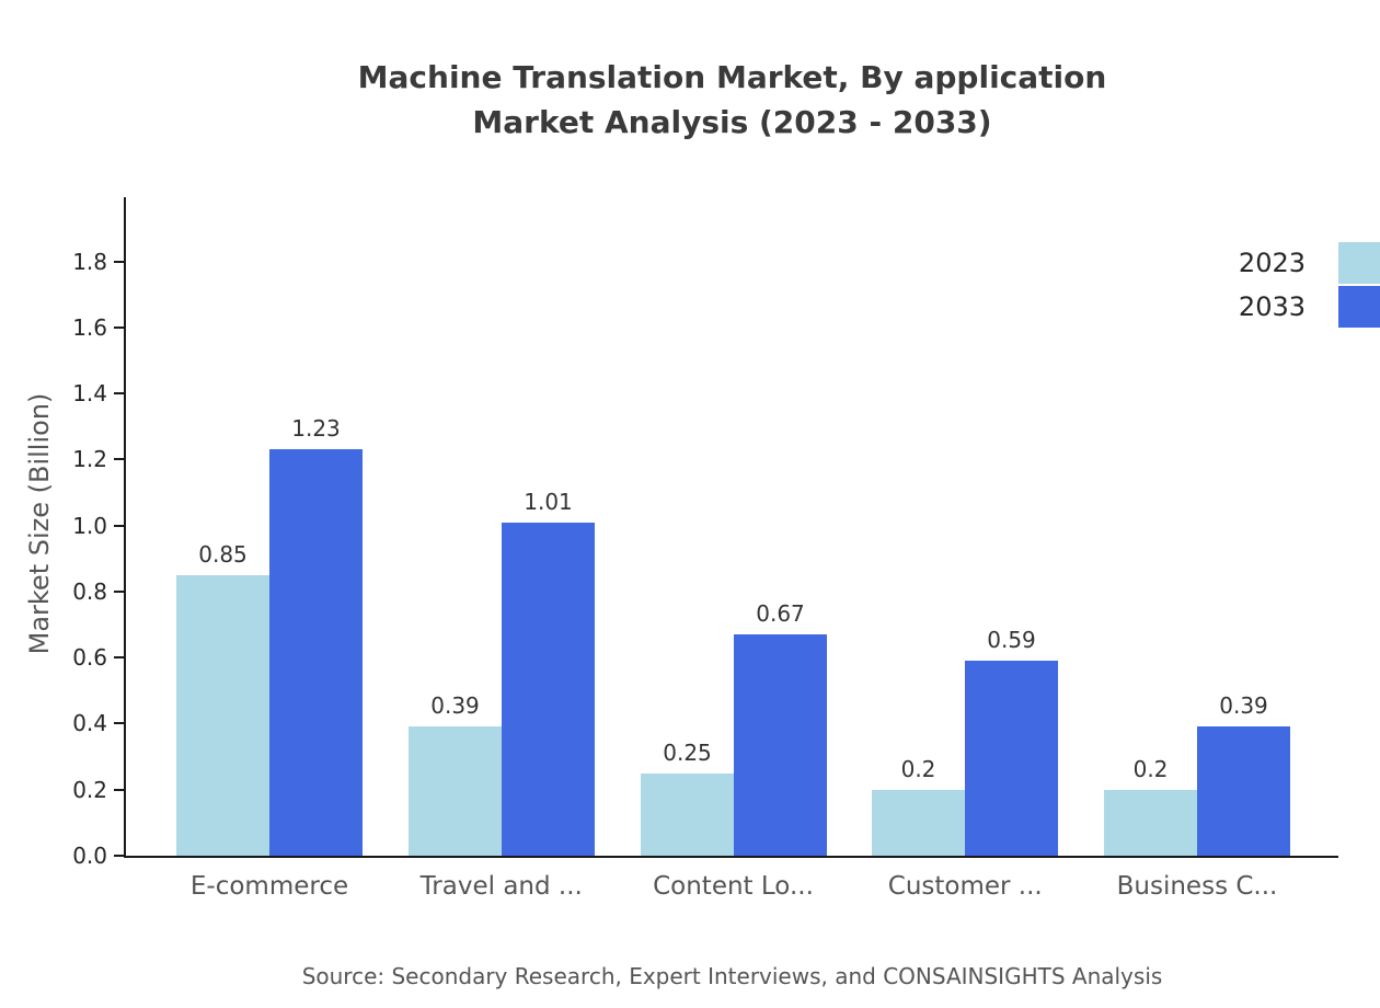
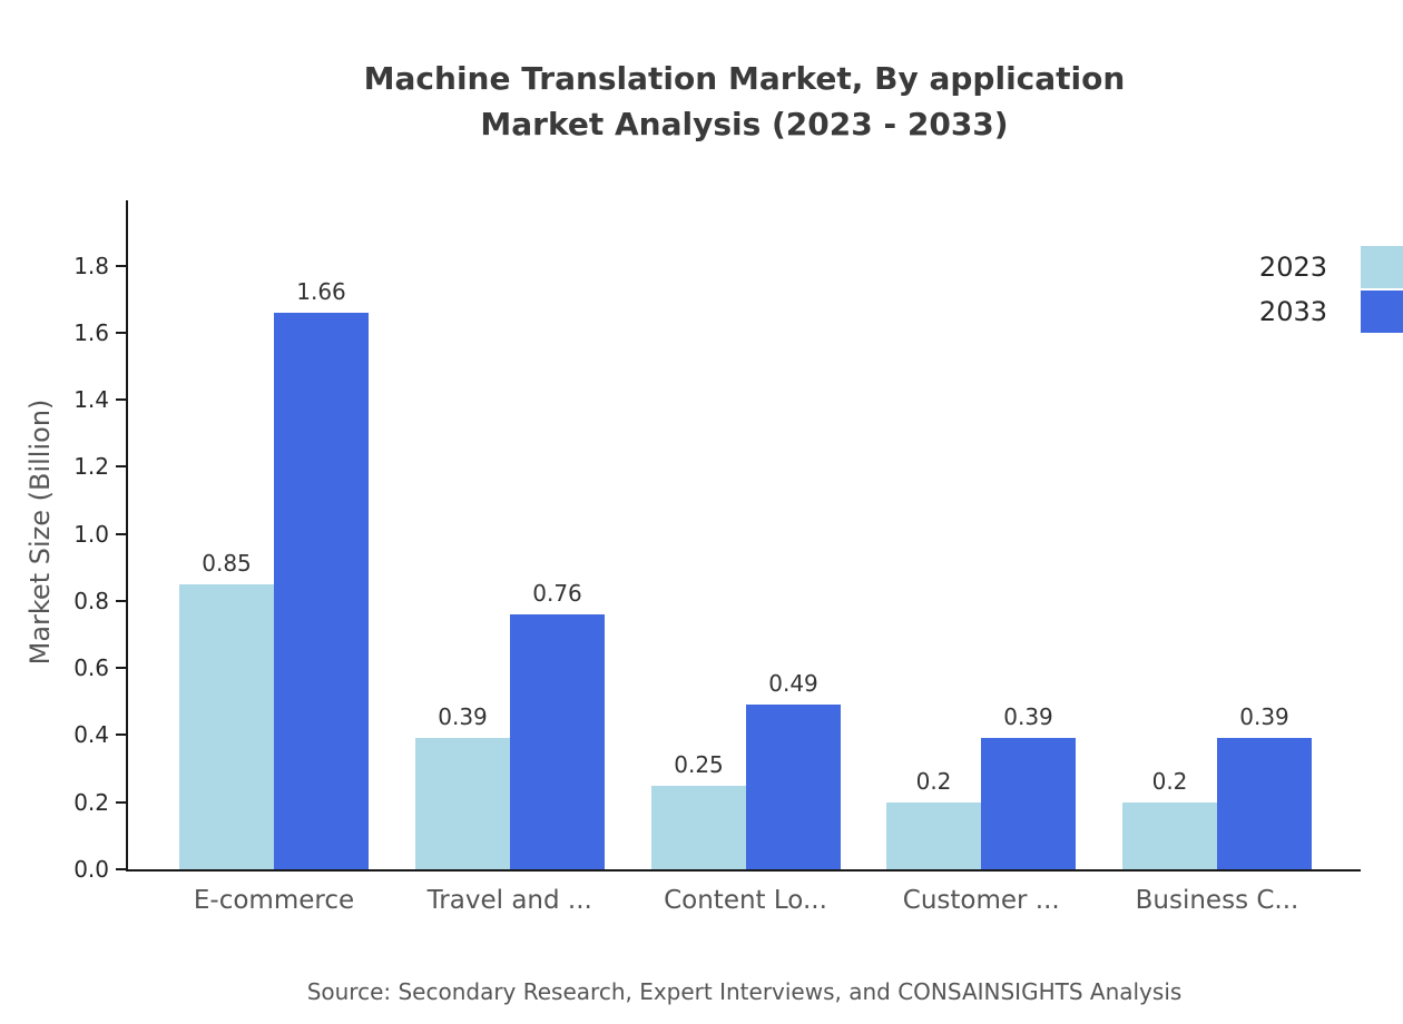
2033/E-commerce: 1.23 -> 1.66
2033/Travel and ...: 1.01 -> 0.76
2033/Content Lo...: 0.67 -> 0.49
2033/Customer ...: 0.59 -> 0.39
